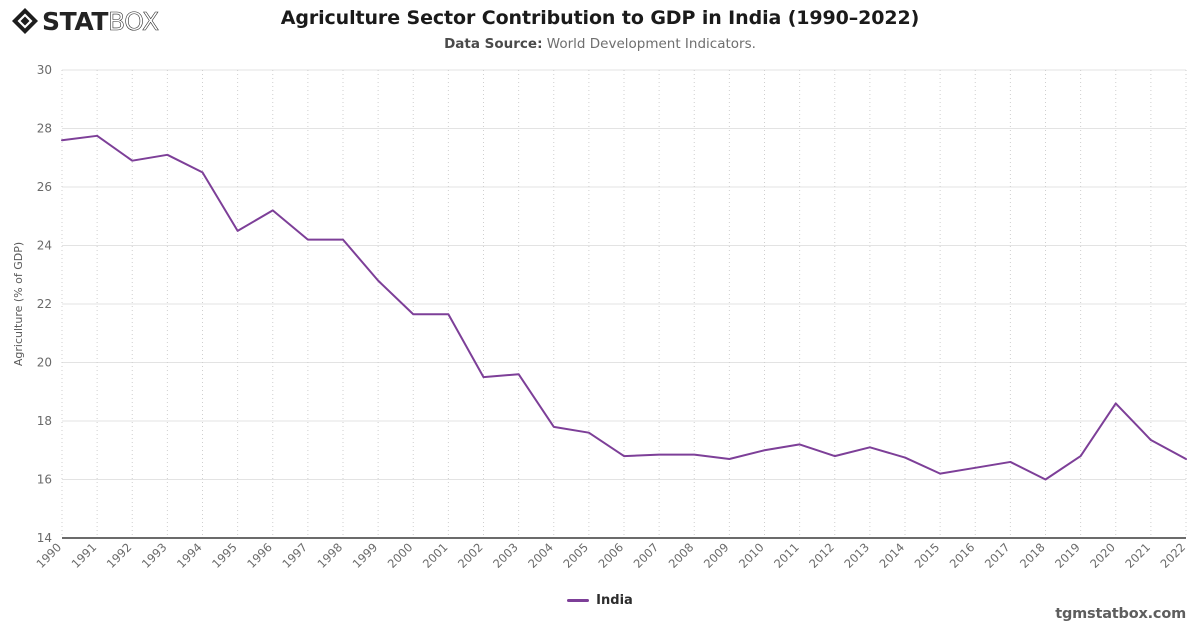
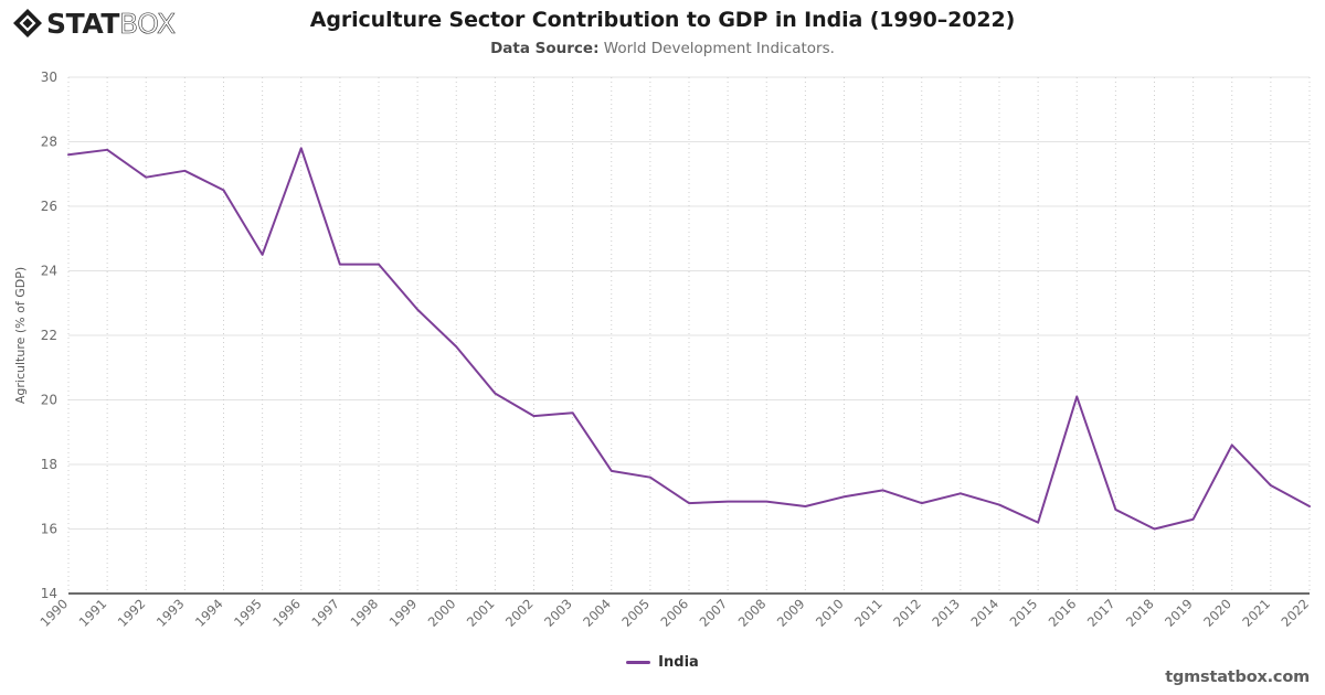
1996: 25.2 -> 27.8
2001: 21.6 -> 20.2
2016: 16.4 -> 20.1
2019: 16.8 -> 16.3
